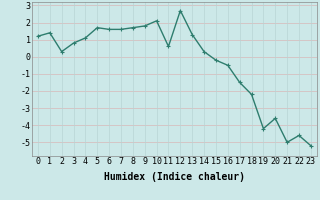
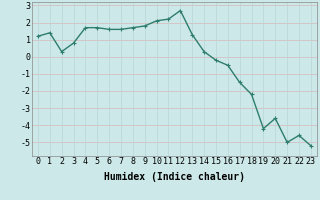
4: 1.1 -> 1.7
11: 0.6 -> 2.2
